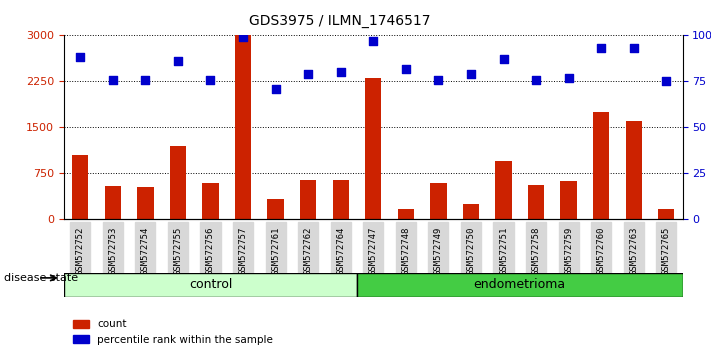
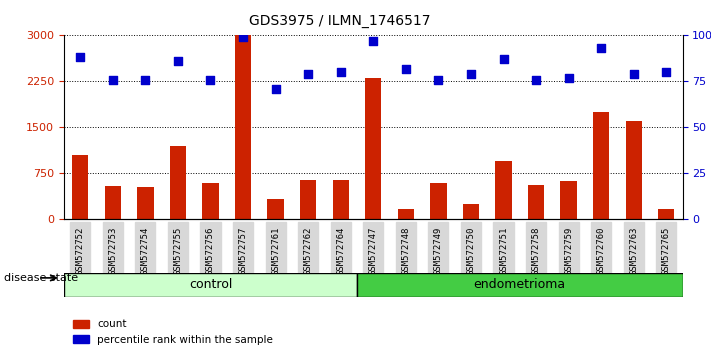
percentile rank within the sample/GSM572763: 93 -> 79
percentile rank within the sample/GSM572765: 75 -> 80
